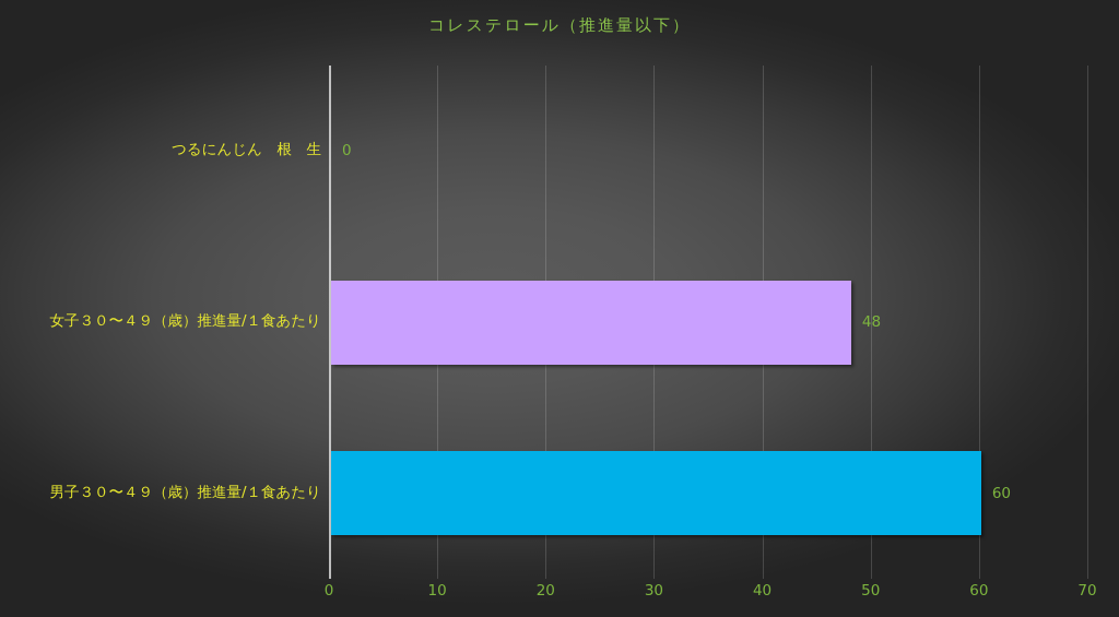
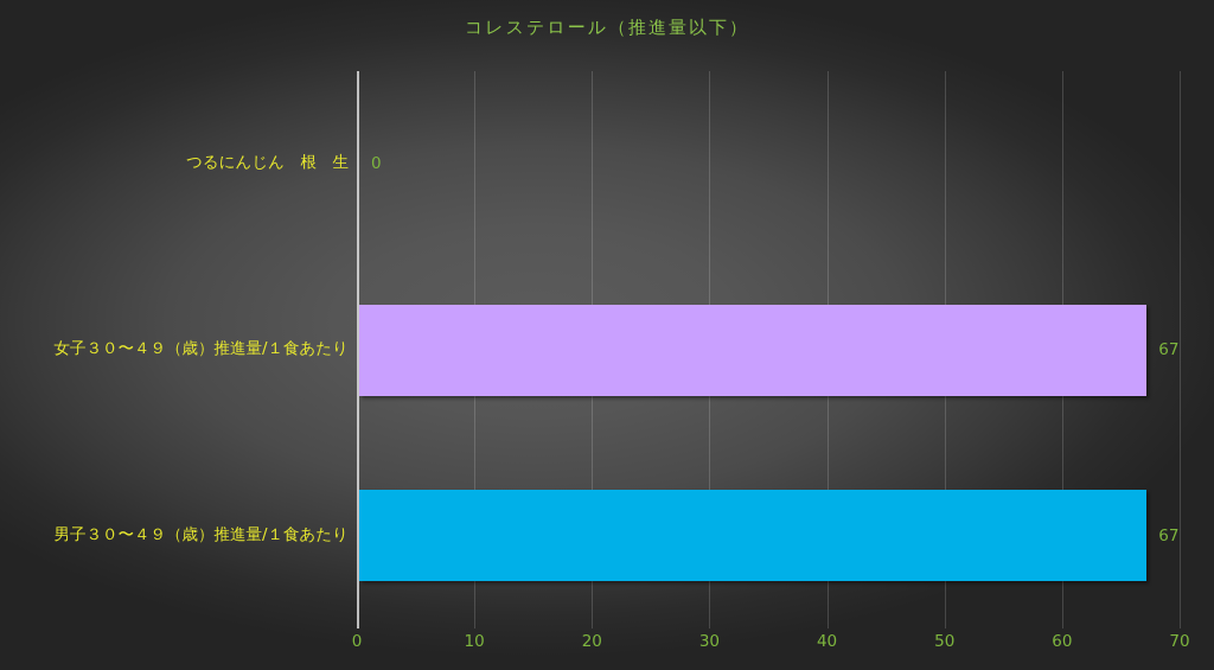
女子３０〜４９（歳）推進量/１食あたり: 48 -> 67
男子３０〜４９（歳）推進量/１食あたり: 60 -> 67
